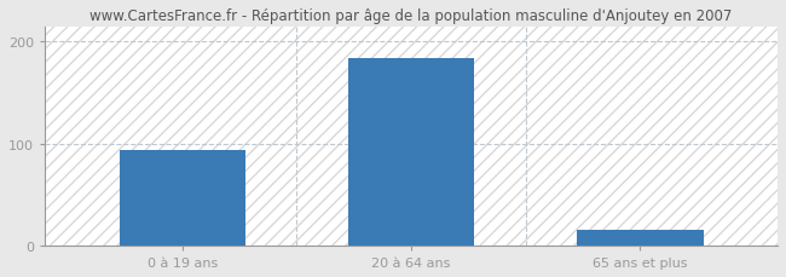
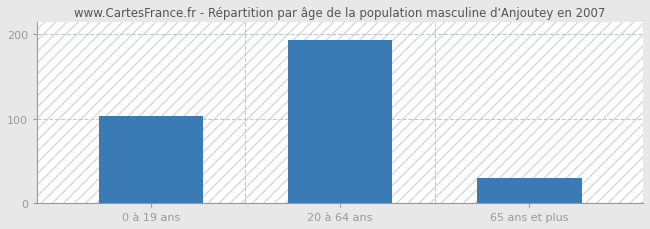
0 à 19 ans: 94 -> 103
20 à 64 ans: 184 -> 193
65 ans et plus: 16 -> 30
